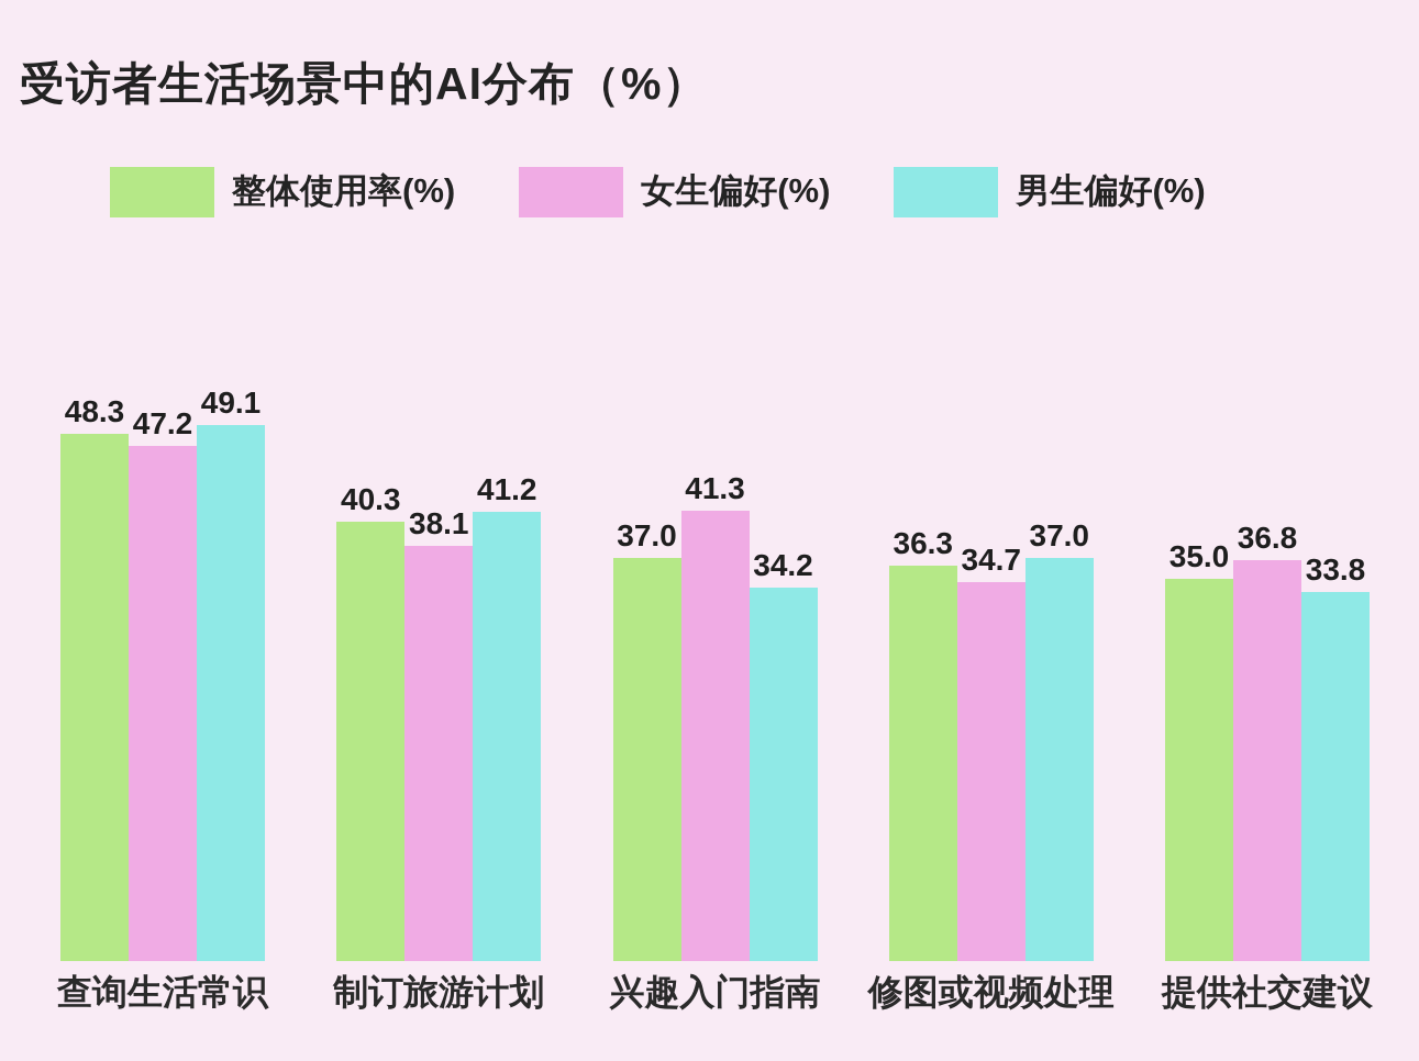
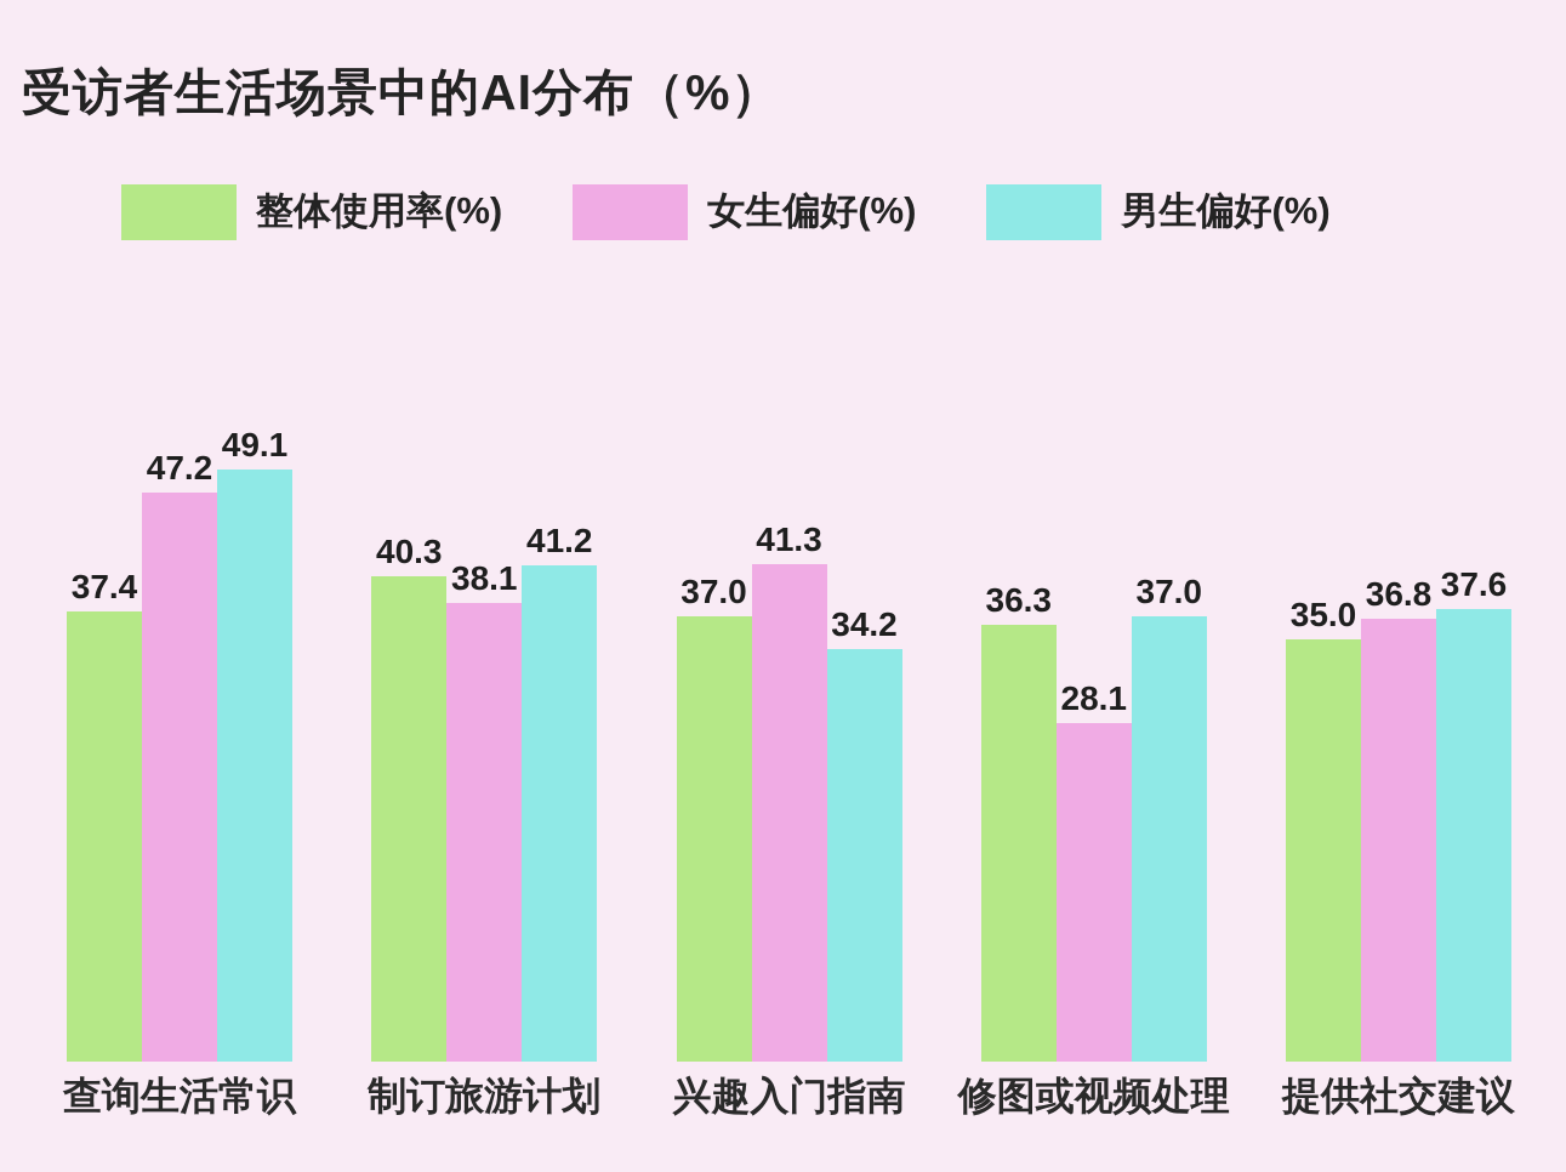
整体使用率(%)/查询生活常识: 48.3 -> 37.4
女生偏好(%)/修图或视频处理: 34.7 -> 28.1
男生偏好(%)/提供社交建议: 33.8 -> 37.6
